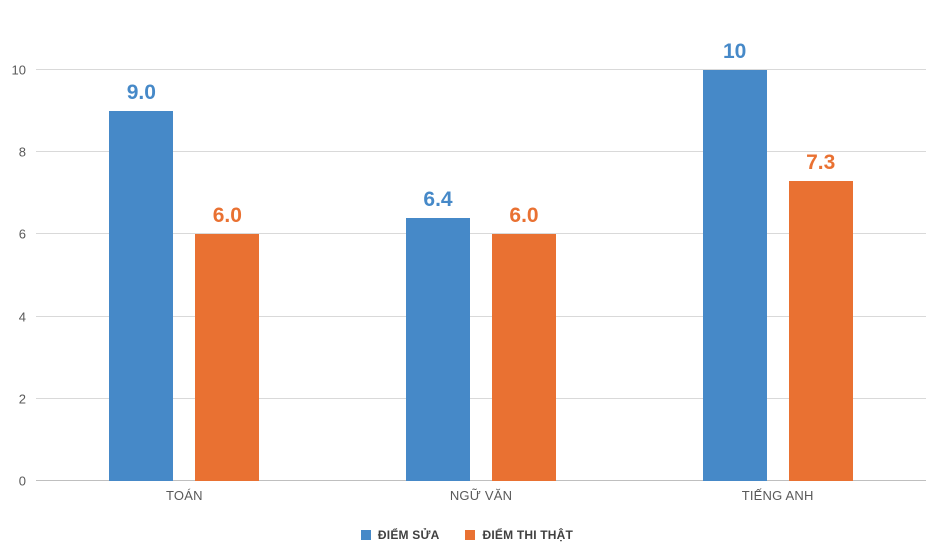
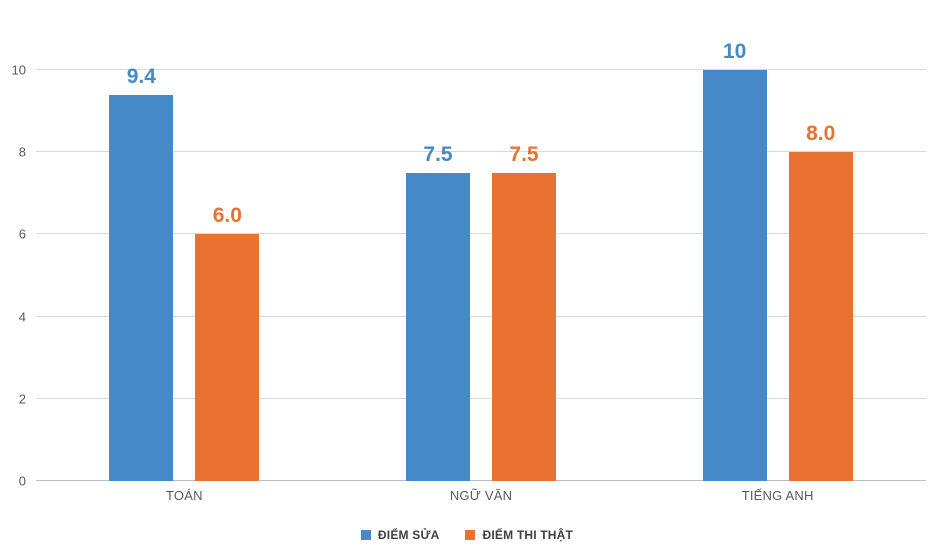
ĐIỂM SỬA/TOÁN: 9.0 -> 9.4
ĐIỂM SỬA/NGỮ VĂN: 6.4 -> 7.5
ĐIỂM THI THẬT/NGỮ VĂN: 6.0 -> 7.5
ĐIỂM THI THẬT/TIẾNG ANH: 7.3 -> 8.0
